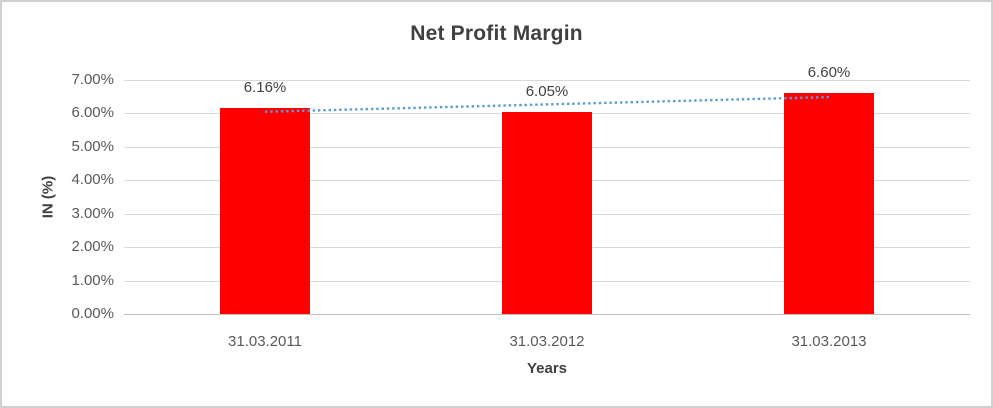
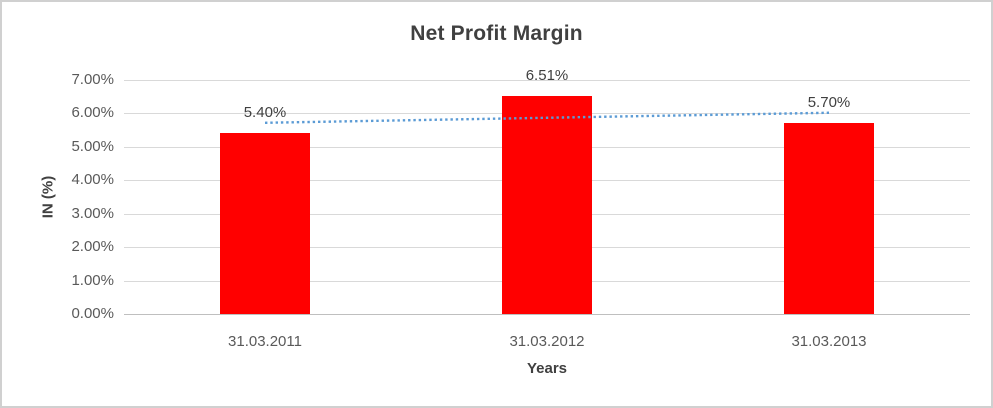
31.03.2011: 6.16% -> 5.40%
31.03.2012: 6.05% -> 6.51%
31.03.2013: 6.60% -> 5.70%
